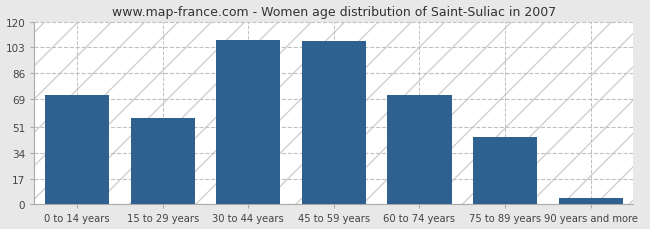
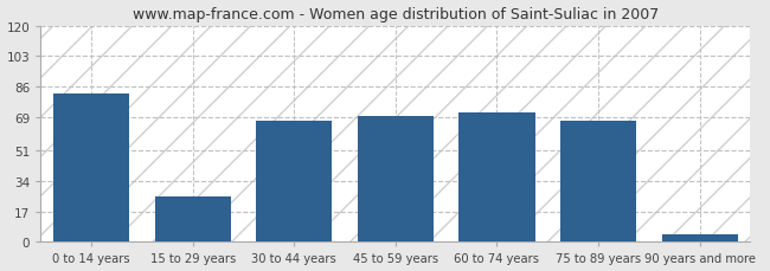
0 to 14 years: 72 -> 82
15 to 29 years: 57 -> 25
30 to 44 years: 108 -> 67
45 to 59 years: 107 -> 70
75 to 89 years: 44 -> 67
